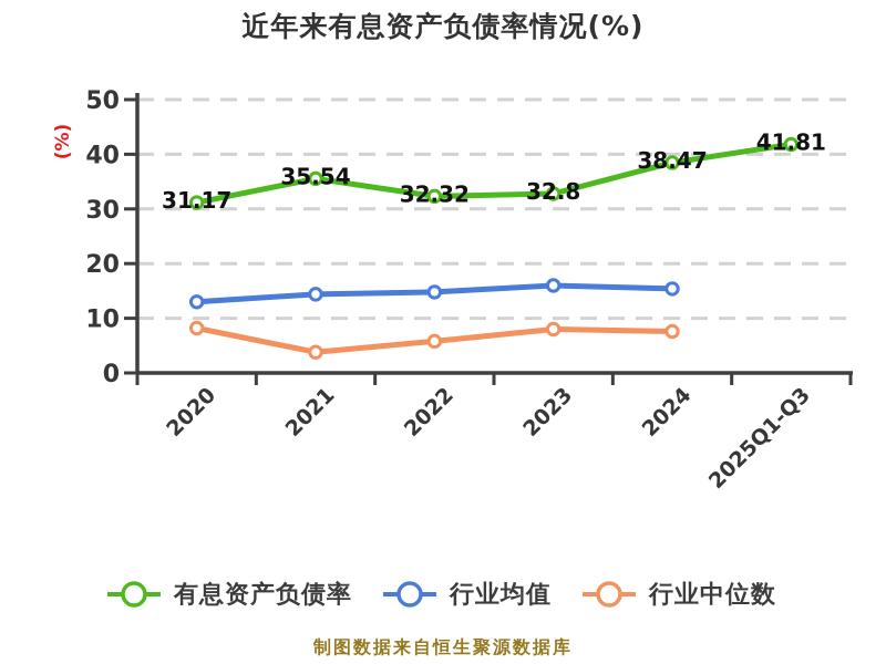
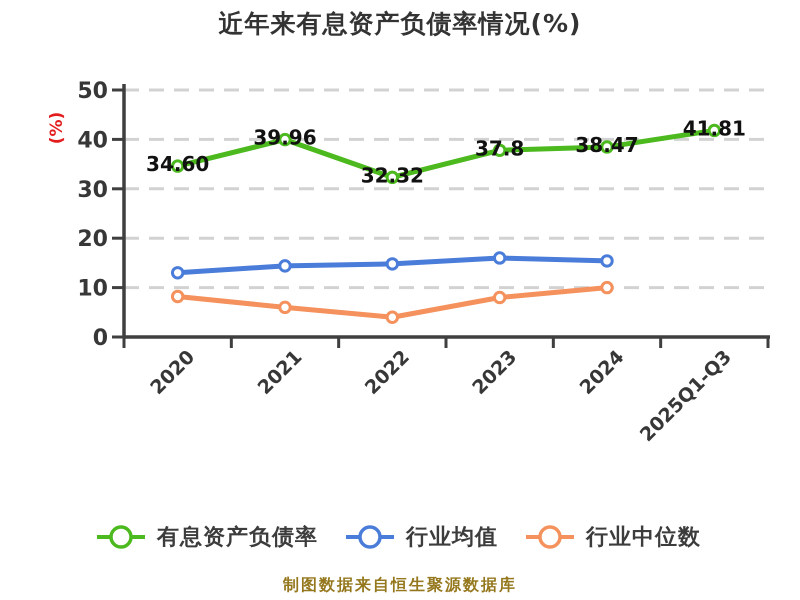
有息资产负债率/2020: 31.17 -> 34.60
有息资产负债率/2021: 35.54 -> 39.96
行业中位数/2021: 4 -> 6
行业中位数/2022: 6 -> 4
有息资产负债率/2023: 32.8 -> 37.8
行业中位数/2024: 8 -> 10
